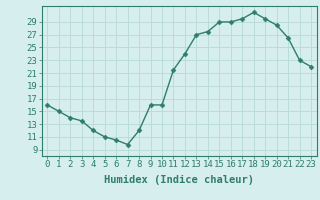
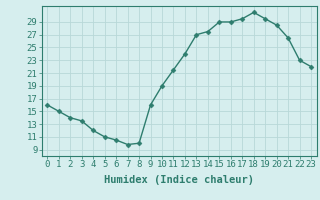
8: 12.0 -> 10.0
10: 16.0 -> 19.0
